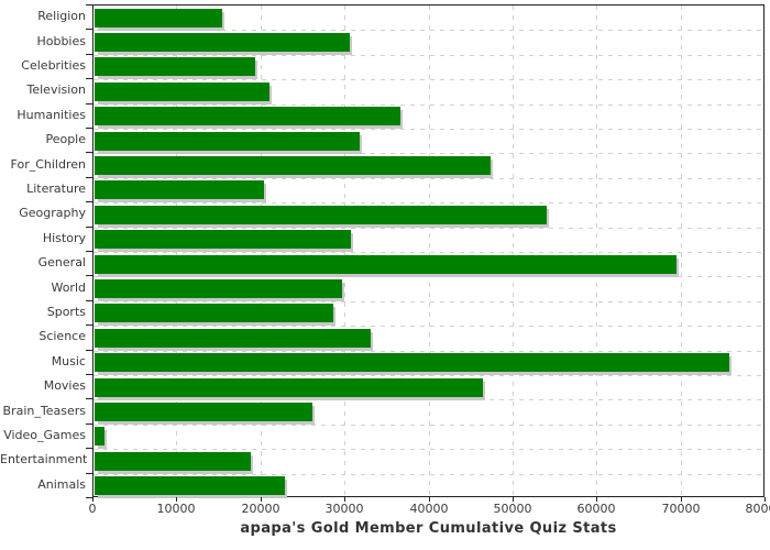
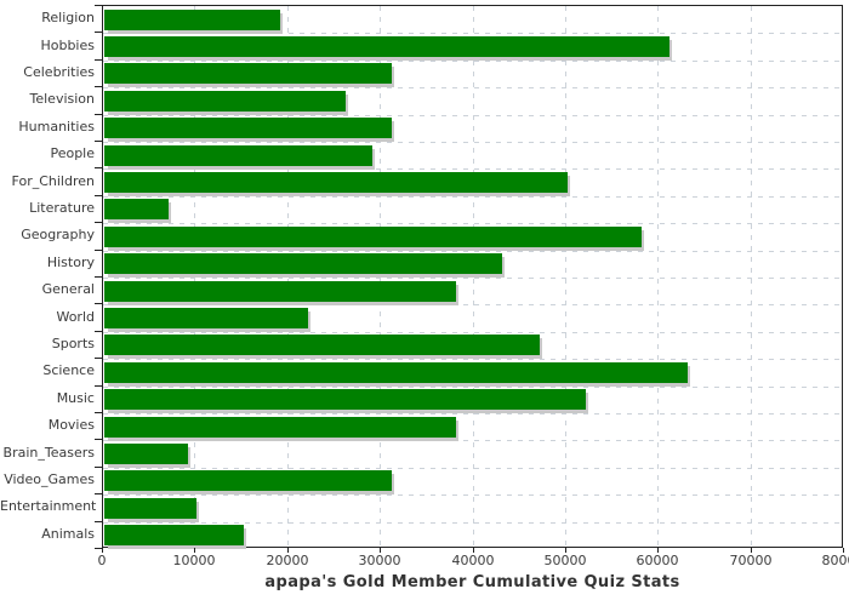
Religion: 15000 -> 19000
Hobbies: 30000 -> 61000
Celebrities: 19000 -> 31000
Television: 21000 -> 26000
Humanities: 36000 -> 31000
People: 32000 -> 29000
For_Children: 47000 -> 50000
Literature: 20000 -> 7000
Geography: 54000 -> 58000
History: 30000 -> 43000
General: 69000 -> 38000
World: 30000 -> 22000
Sports: 28000 -> 47000
Science: 33000 -> 63000
Music: 76000 -> 52000
Movies: 46000 -> 38000
Brain_Teasers: 26000 -> 9000
Video_Games: 1000 -> 31000
Entertainment: 19000 -> 10000
Animals: 23000 -> 15000
